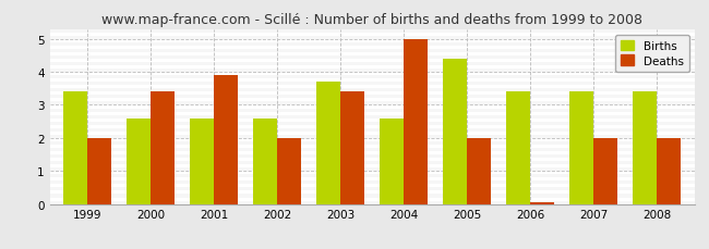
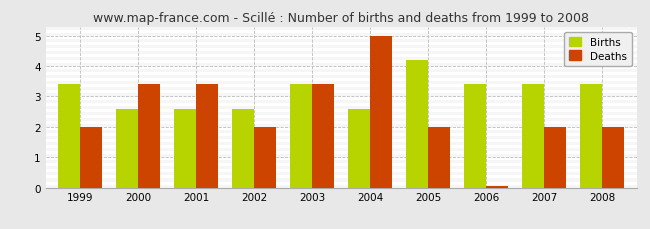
Deaths/2001: 3.90 -> 3.40
Births/2003: 3.7 -> 3.4
Births/2005: 4.4 -> 4.2
